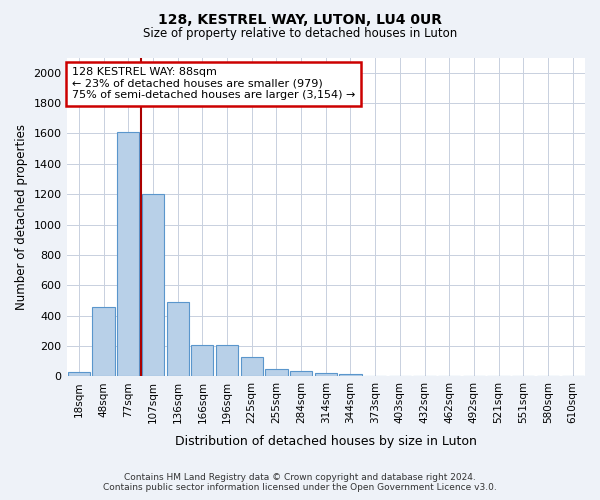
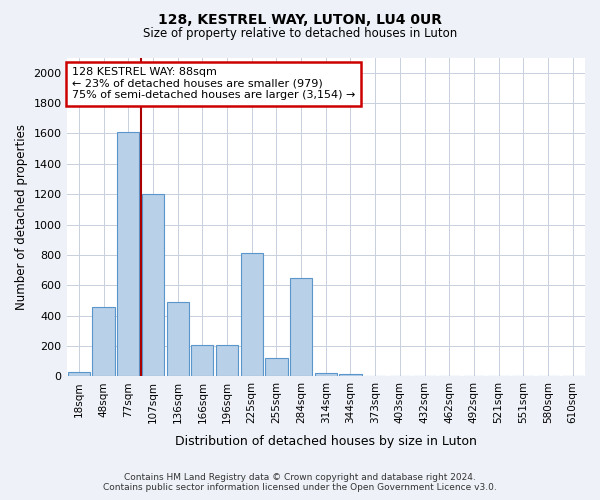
225sqm: 120 -> 810
255sqm: 50 -> 120
284sqm: 40 -> 650
